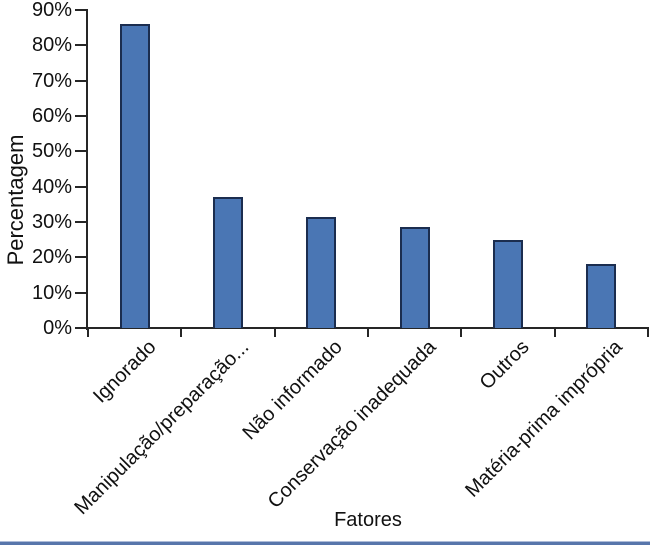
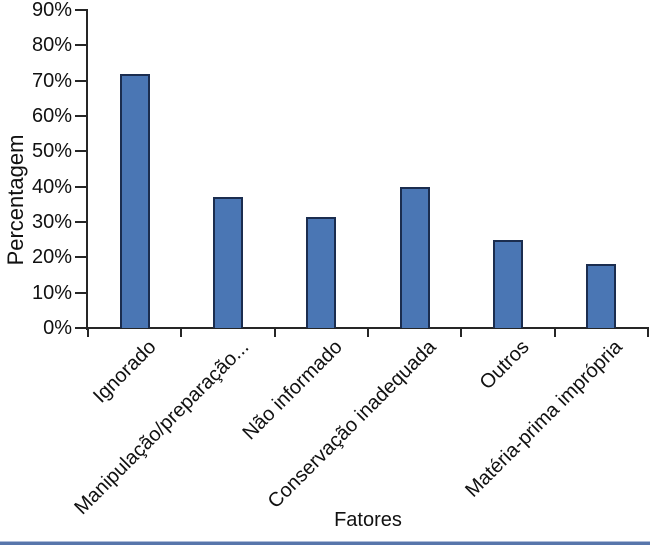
Ignorado: 86% -> 72%
Conservação inadequada: 28% -> 40%
